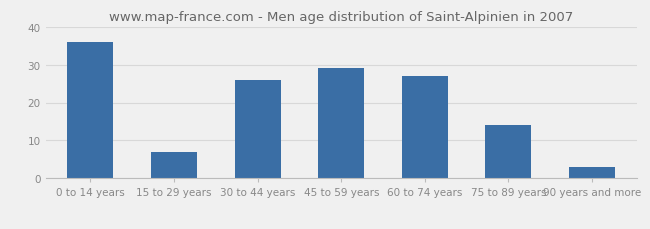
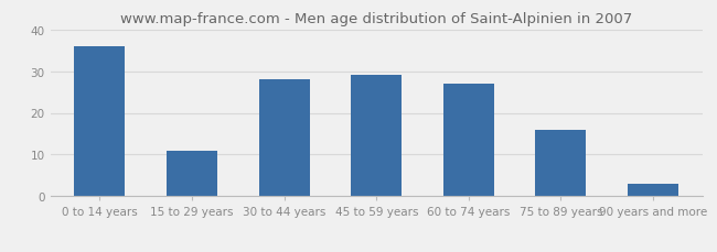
15 to 29 years: 7 -> 11
30 to 44 years: 26 -> 28
75 to 89 years: 14 -> 16
